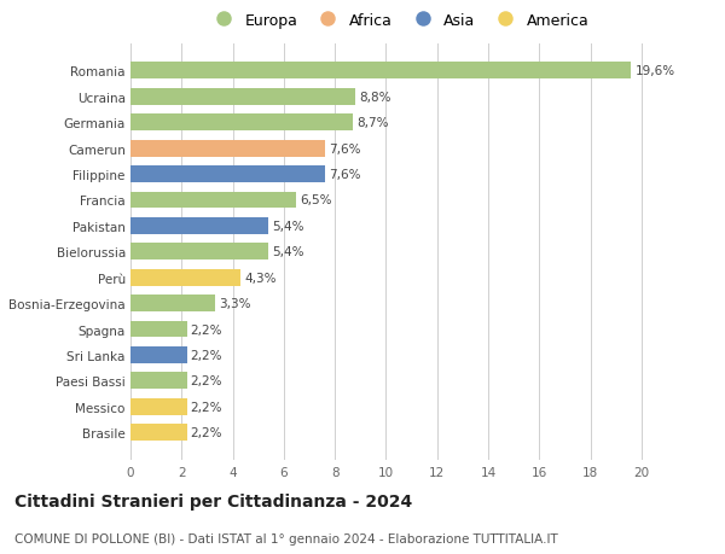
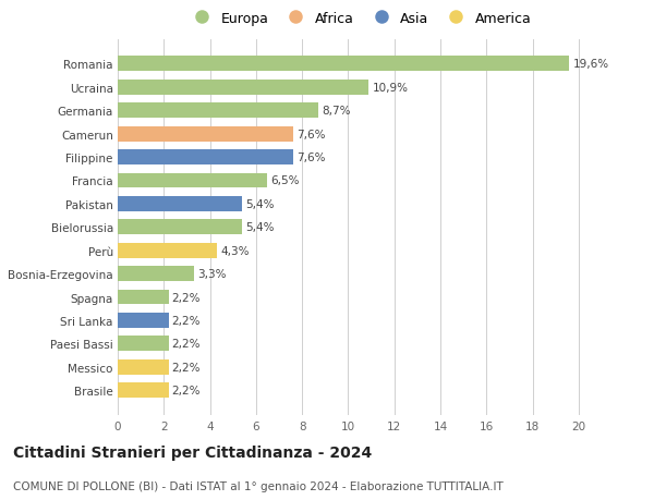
Ucraina: 8,8% -> 10,9%
